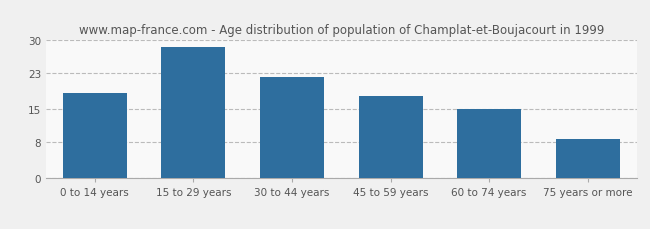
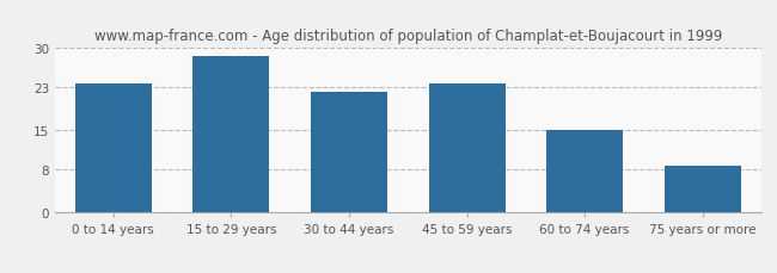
0 to 14 years: 18.5 -> 23.5
45 to 59 years: 18.0 -> 23.5
